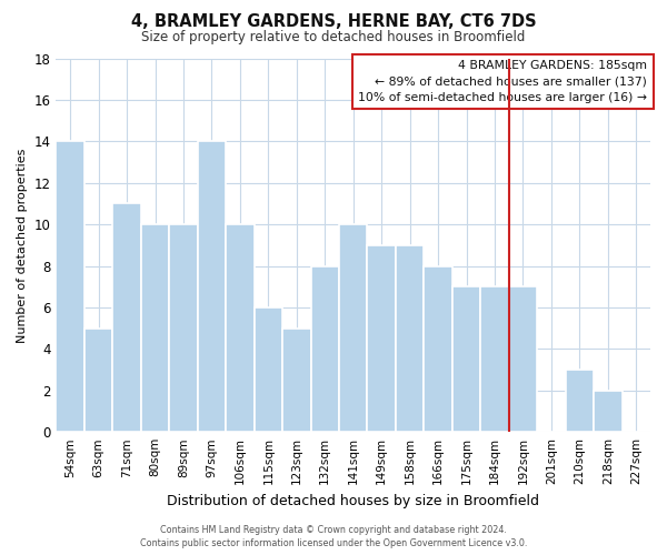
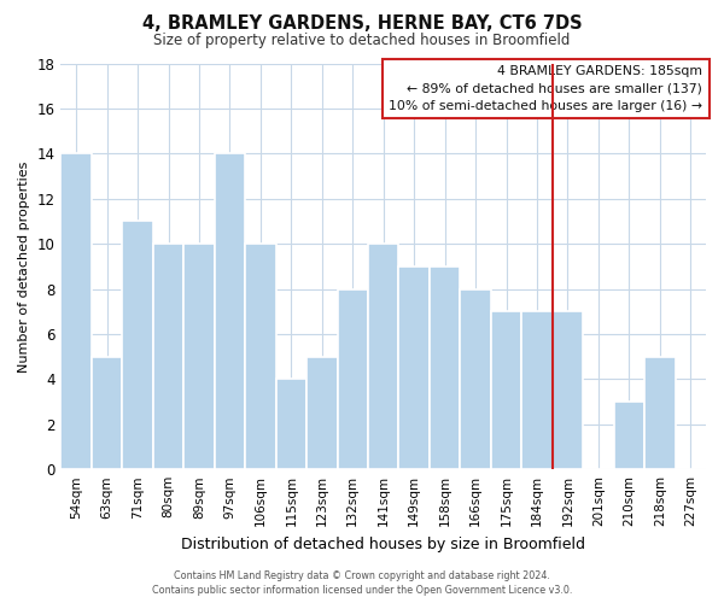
115sqm: 6 -> 4
218sqm: 2 -> 5
